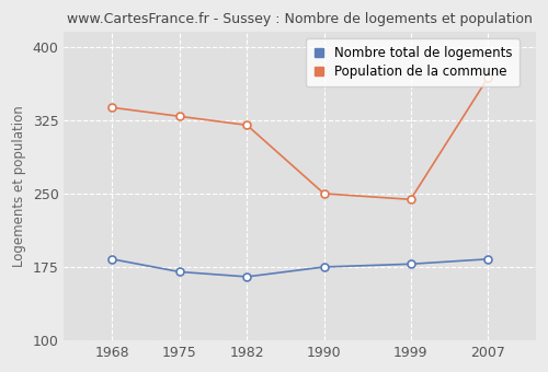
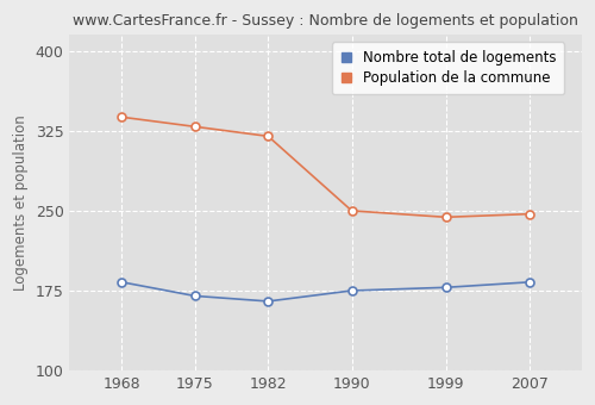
Population de la commune/2007: 368 -> 247
